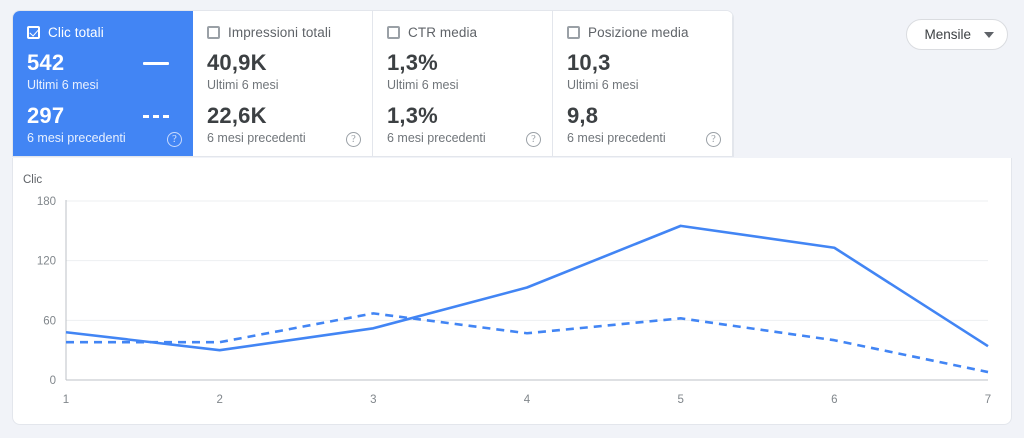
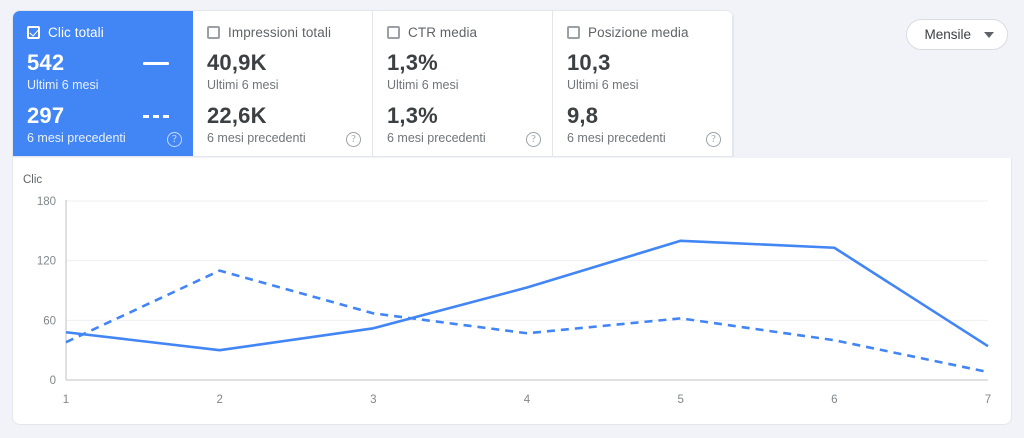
6 mesi precedenti/2: 40 -> 110
Ultimi 6 mesi/5: 160 -> 140
